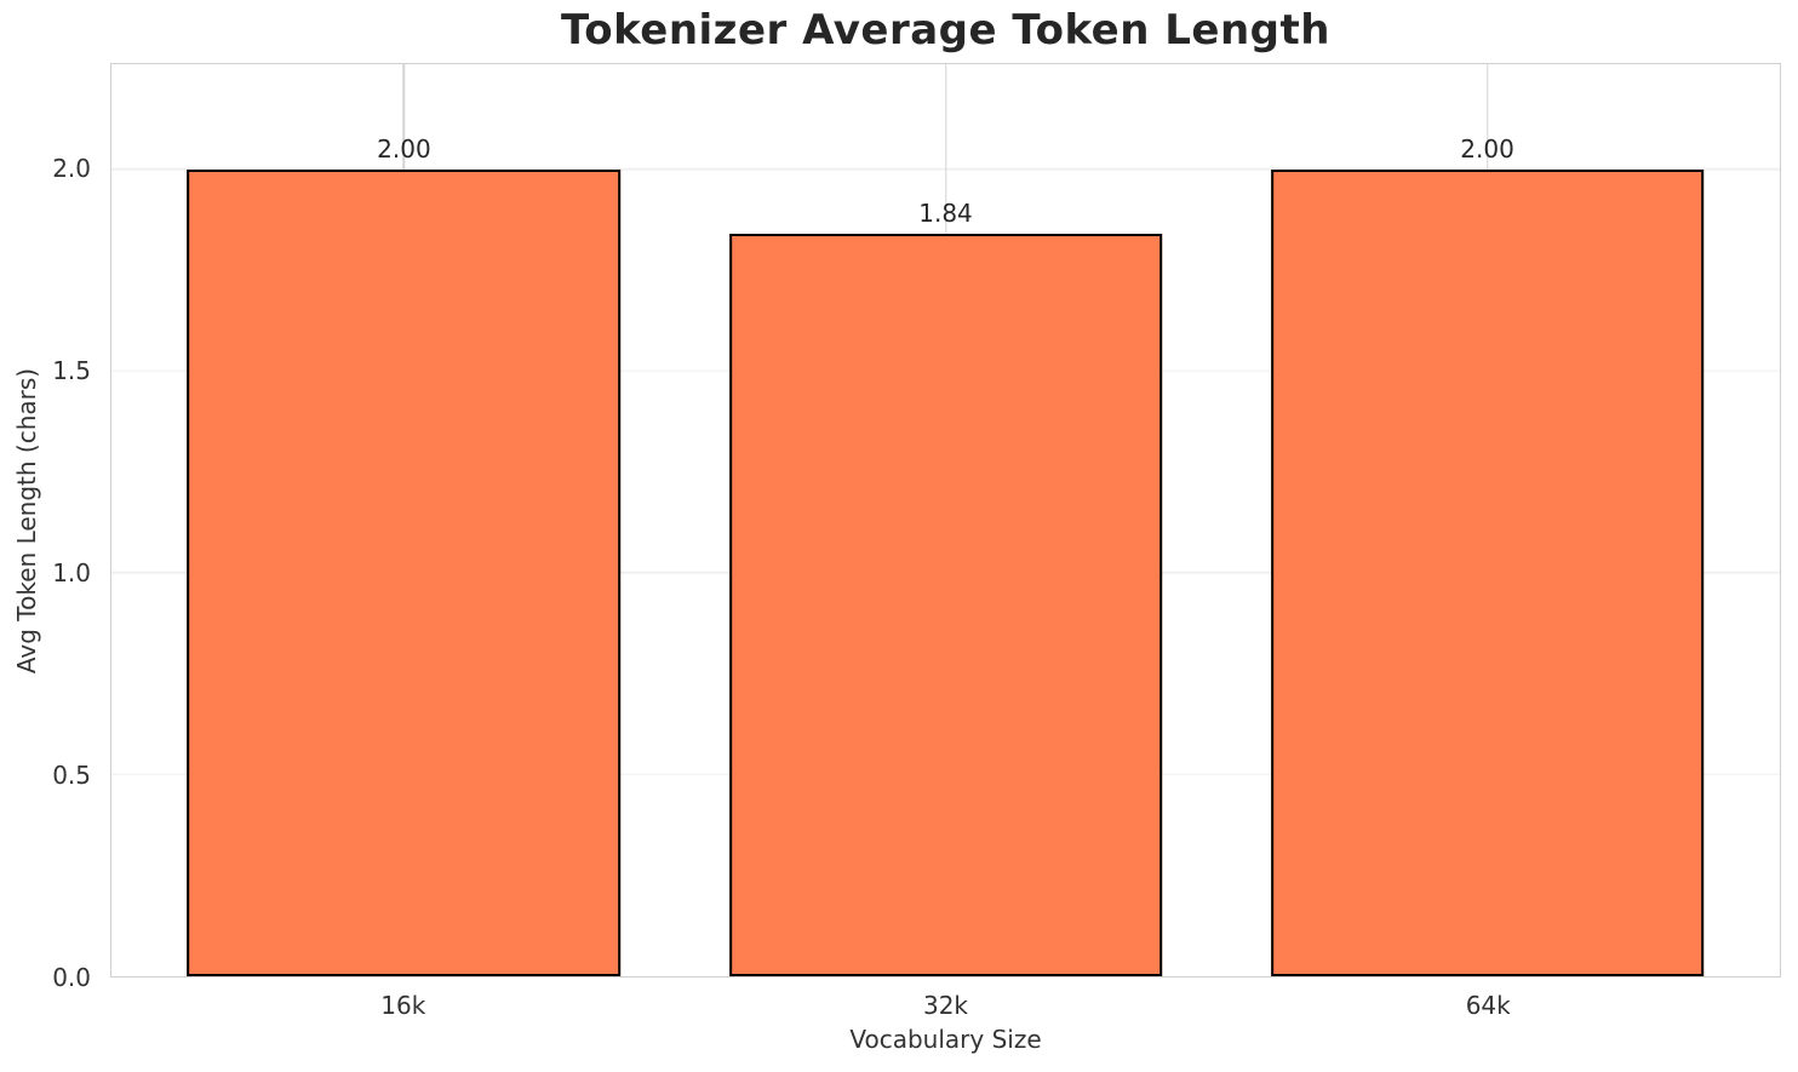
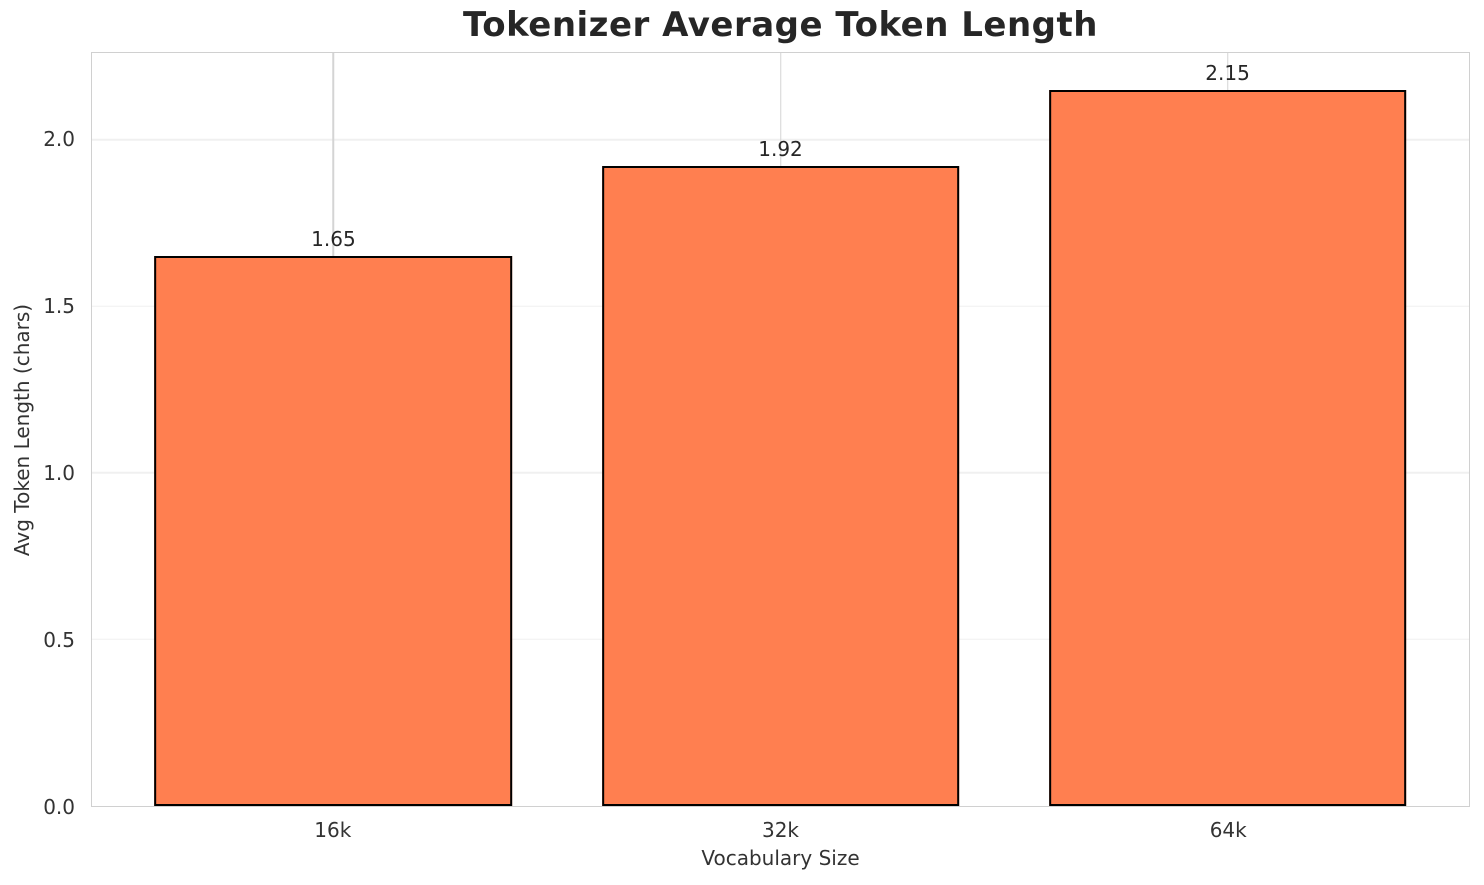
16k: 2.00 -> 1.65
32k: 1.84 -> 1.92
64k: 2.00 -> 2.15
